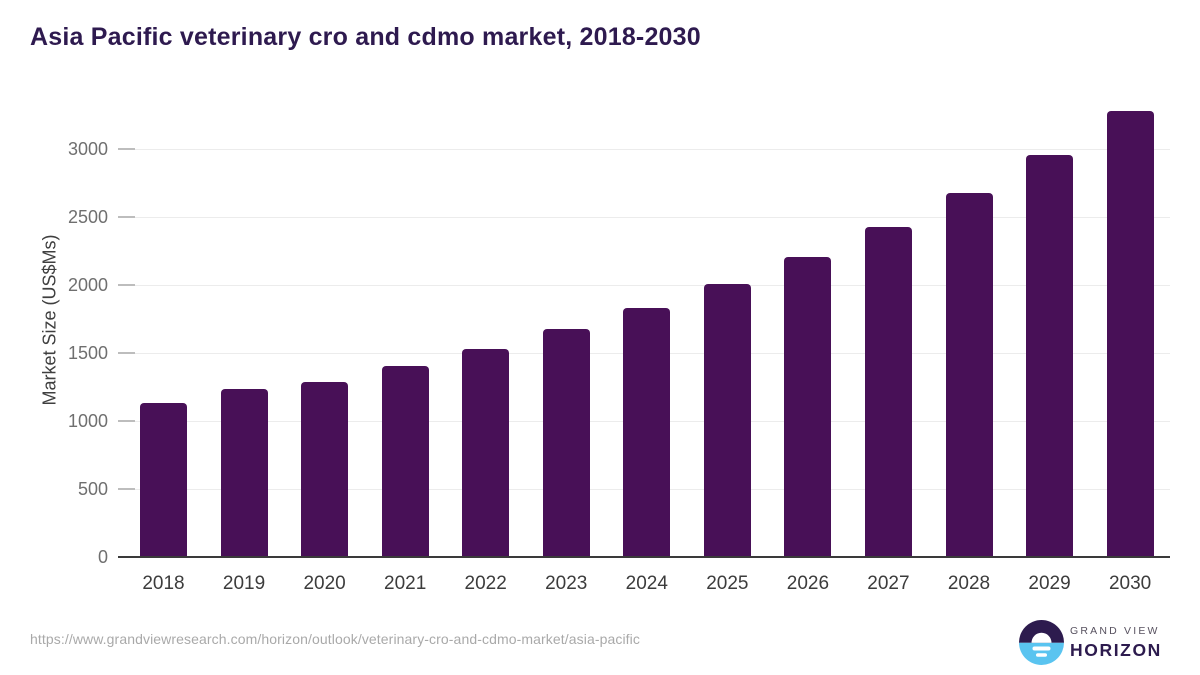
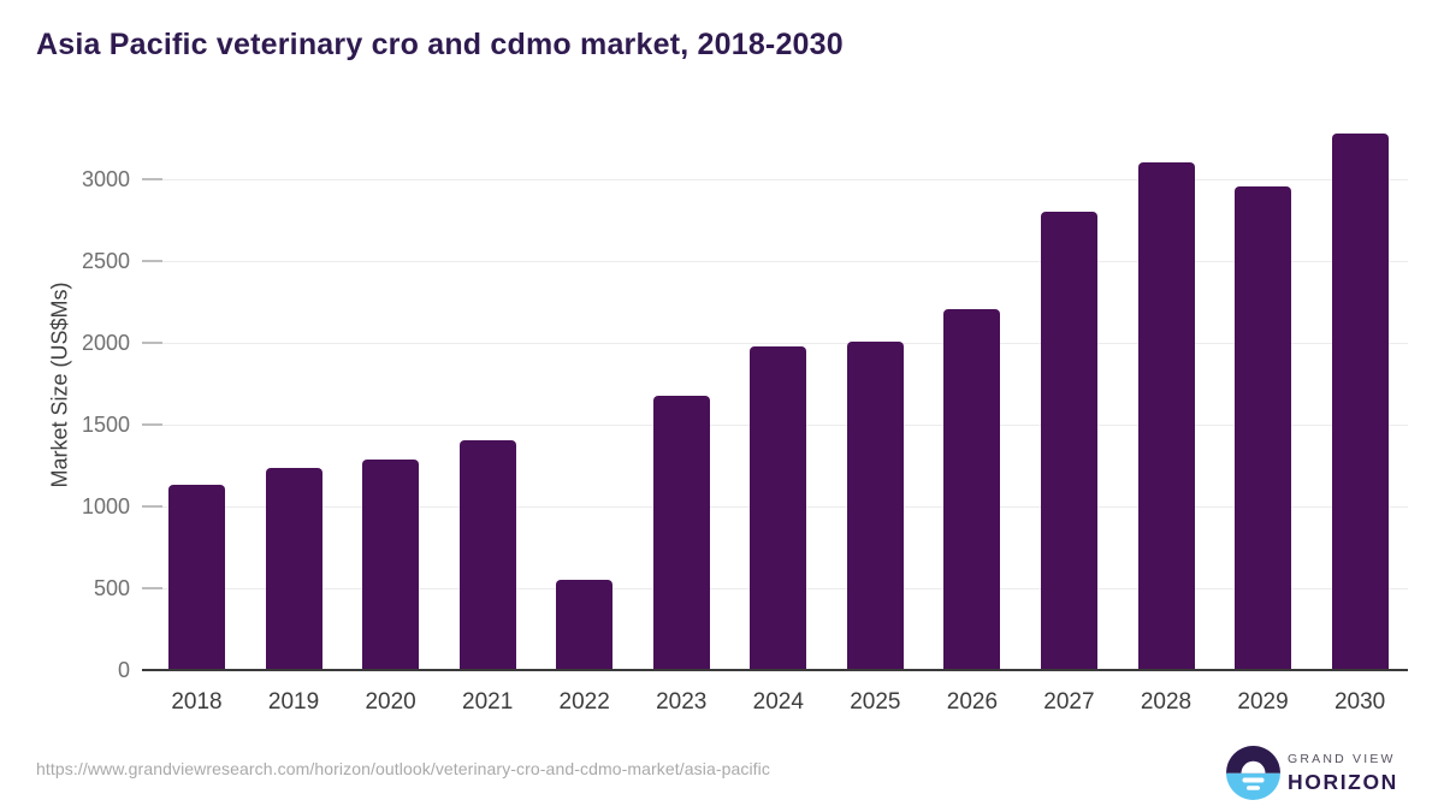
2022: 1530 -> 550
2024: 1830 -> 1980
2027: 2420 -> 2800
2028: 2680 -> 3100
